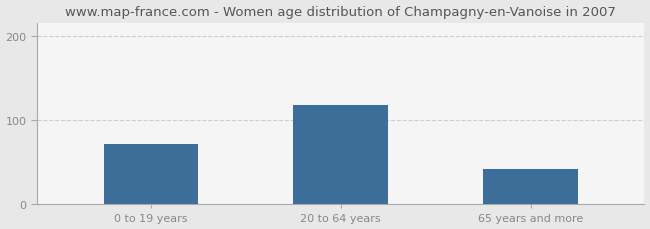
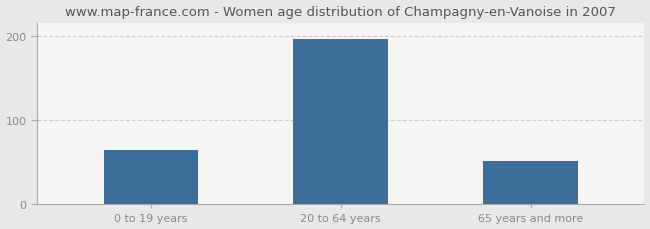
0 to 19 years: 72 -> 65
20 to 64 years: 118 -> 196
65 years and more: 42 -> 52
